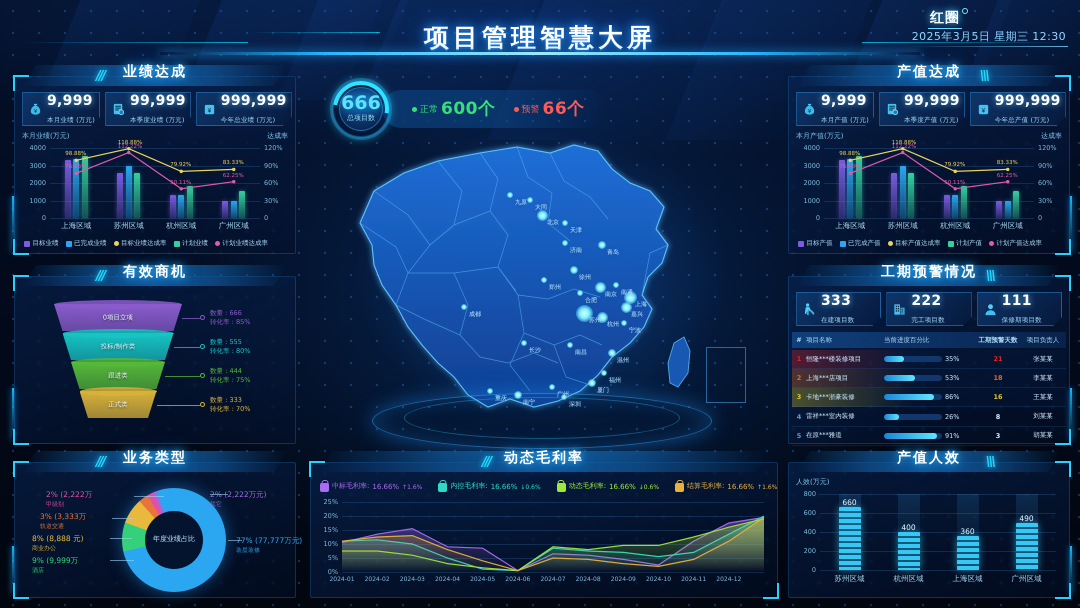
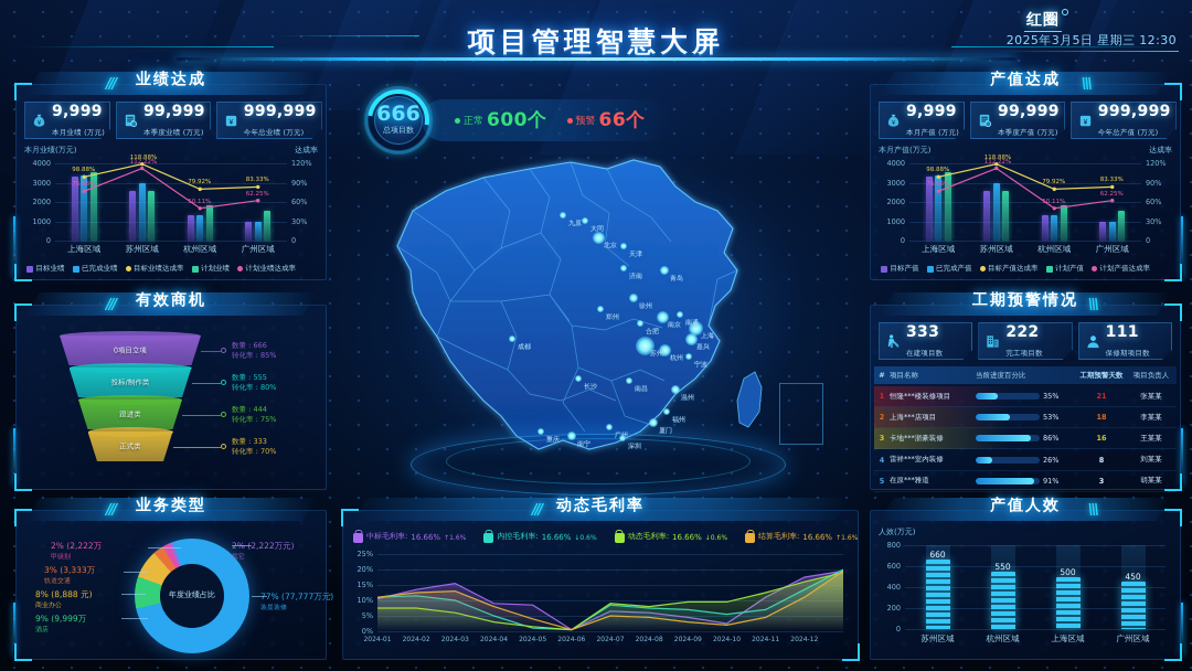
产值人效/杭州区域: 400 -> 550
产值人效/上海区域: 360 -> 500
产值人效/广州区域: 490 -> 450
